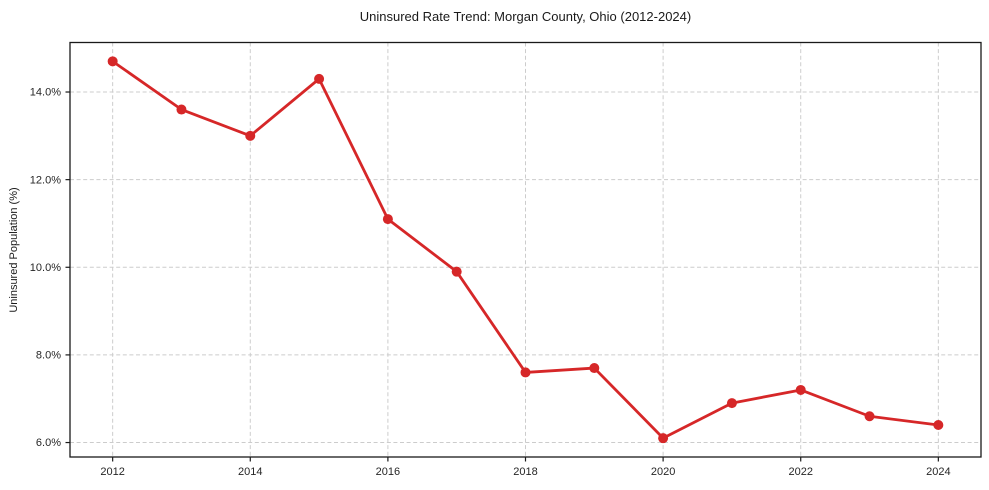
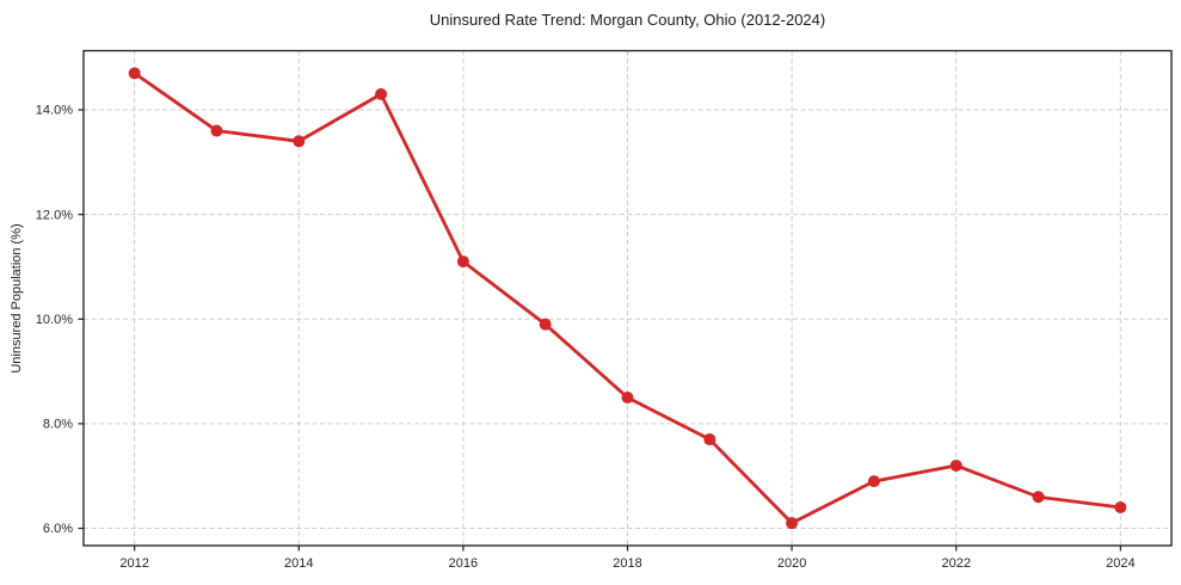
2014: 13.0% -> 13.4%
2018: 7.6% -> 8.5%
